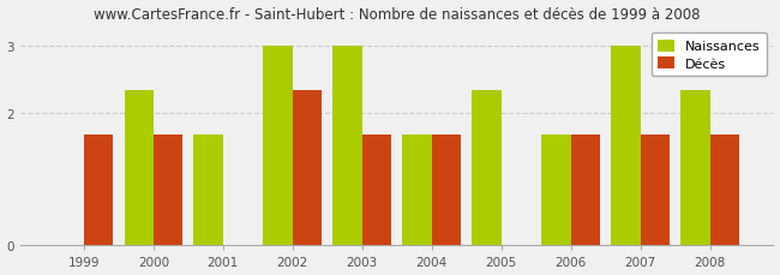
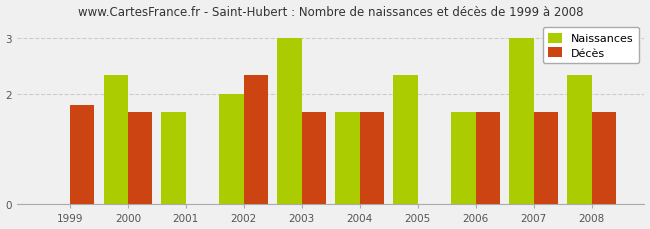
Décès/1999: 1.67 -> 1.80
Naissances/2002: 3.00 -> 2.00
